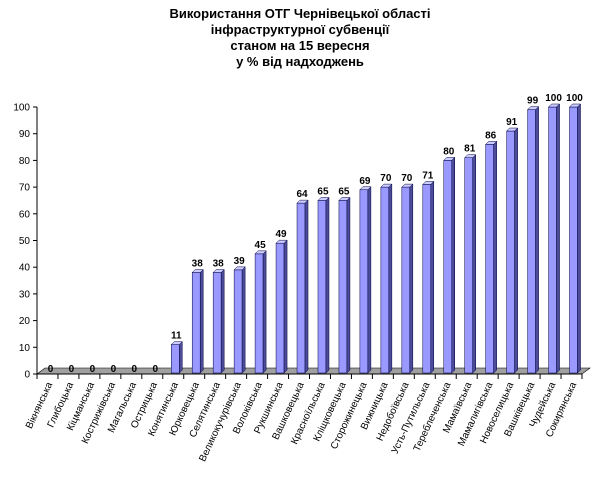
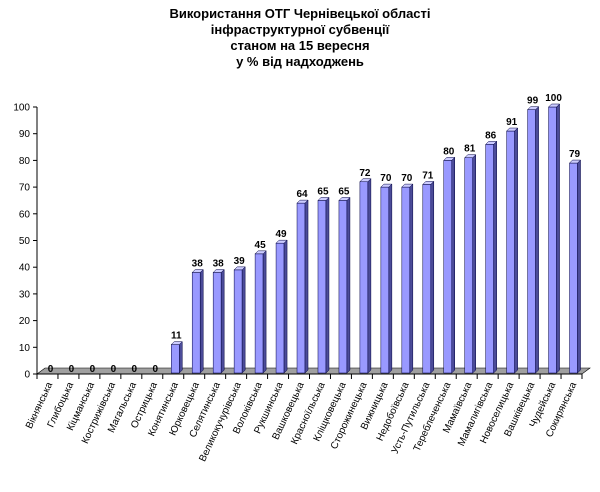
Сторожинецька: 69 -> 72
Сокирянська: 100 -> 79
